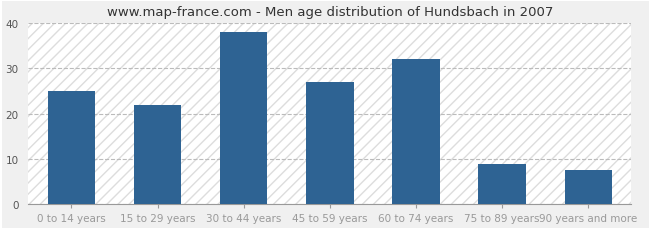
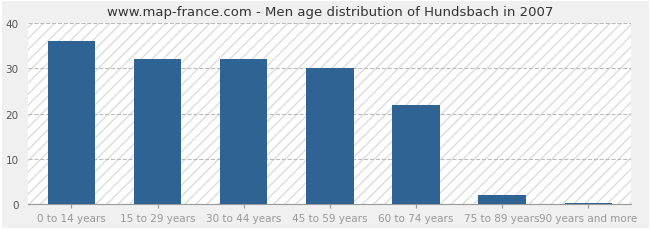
0 to 14 years: 25.0 -> 36.0
15 to 29 years: 22.0 -> 32.0
30 to 44 years: 38.0 -> 32.0
45 to 59 years: 27.0 -> 30.0
60 to 74 years: 32.0 -> 22.0
75 to 89 years: 9.0 -> 2.0
90 years and more: 7.5 -> 0.3
